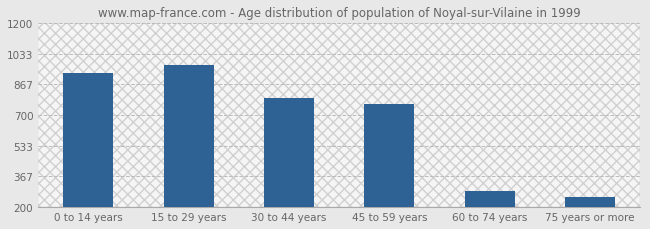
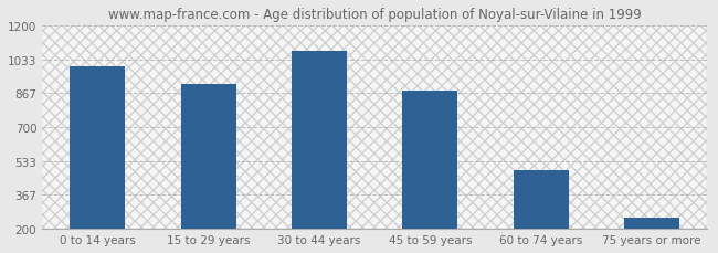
0 to 14 years: 930 -> 1000
15 to 29 years: 970 -> 910
30 to 44 years: 790 -> 1080
45 to 59 years: 760 -> 880
60 to 74 years: 290 -> 490
